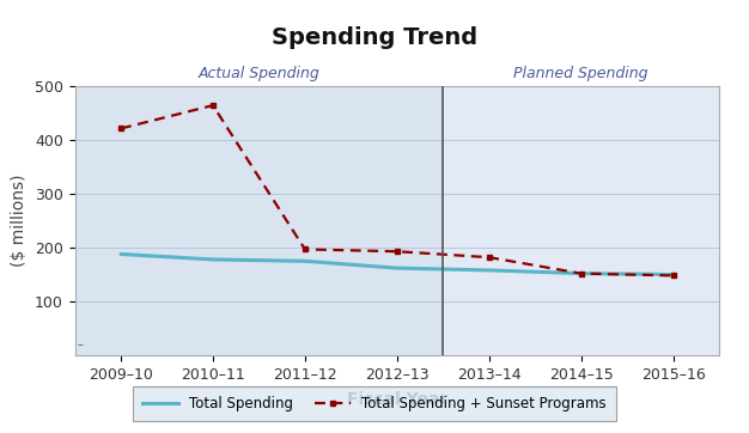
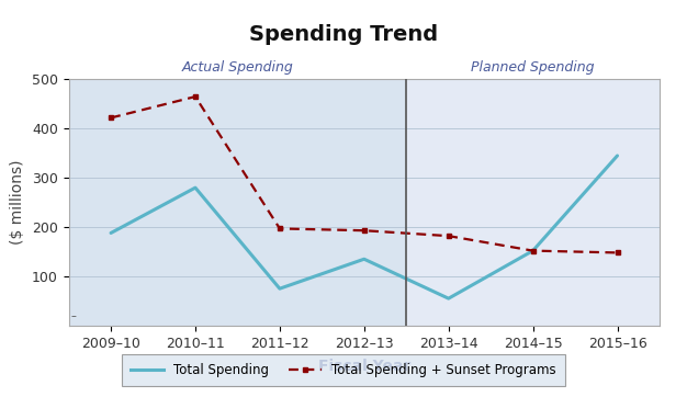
Total Spending/2010–11: 178 -> 280
Total Spending/2011–12: 175 -> 75
Total Spending/2012–13: 162 -> 135
Total Spending/2013–14: 158 -> 55
Total Spending/2015–16: 150 -> 345
